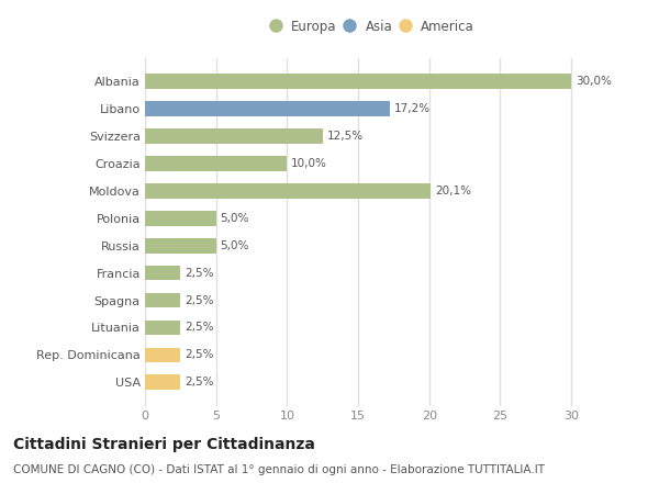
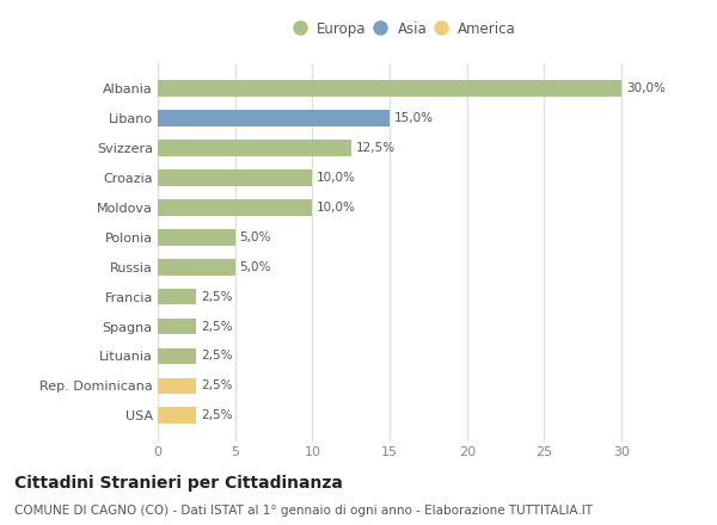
Libano: 17,2% -> 15,0%
Moldova: 20,1% -> 10,0%
